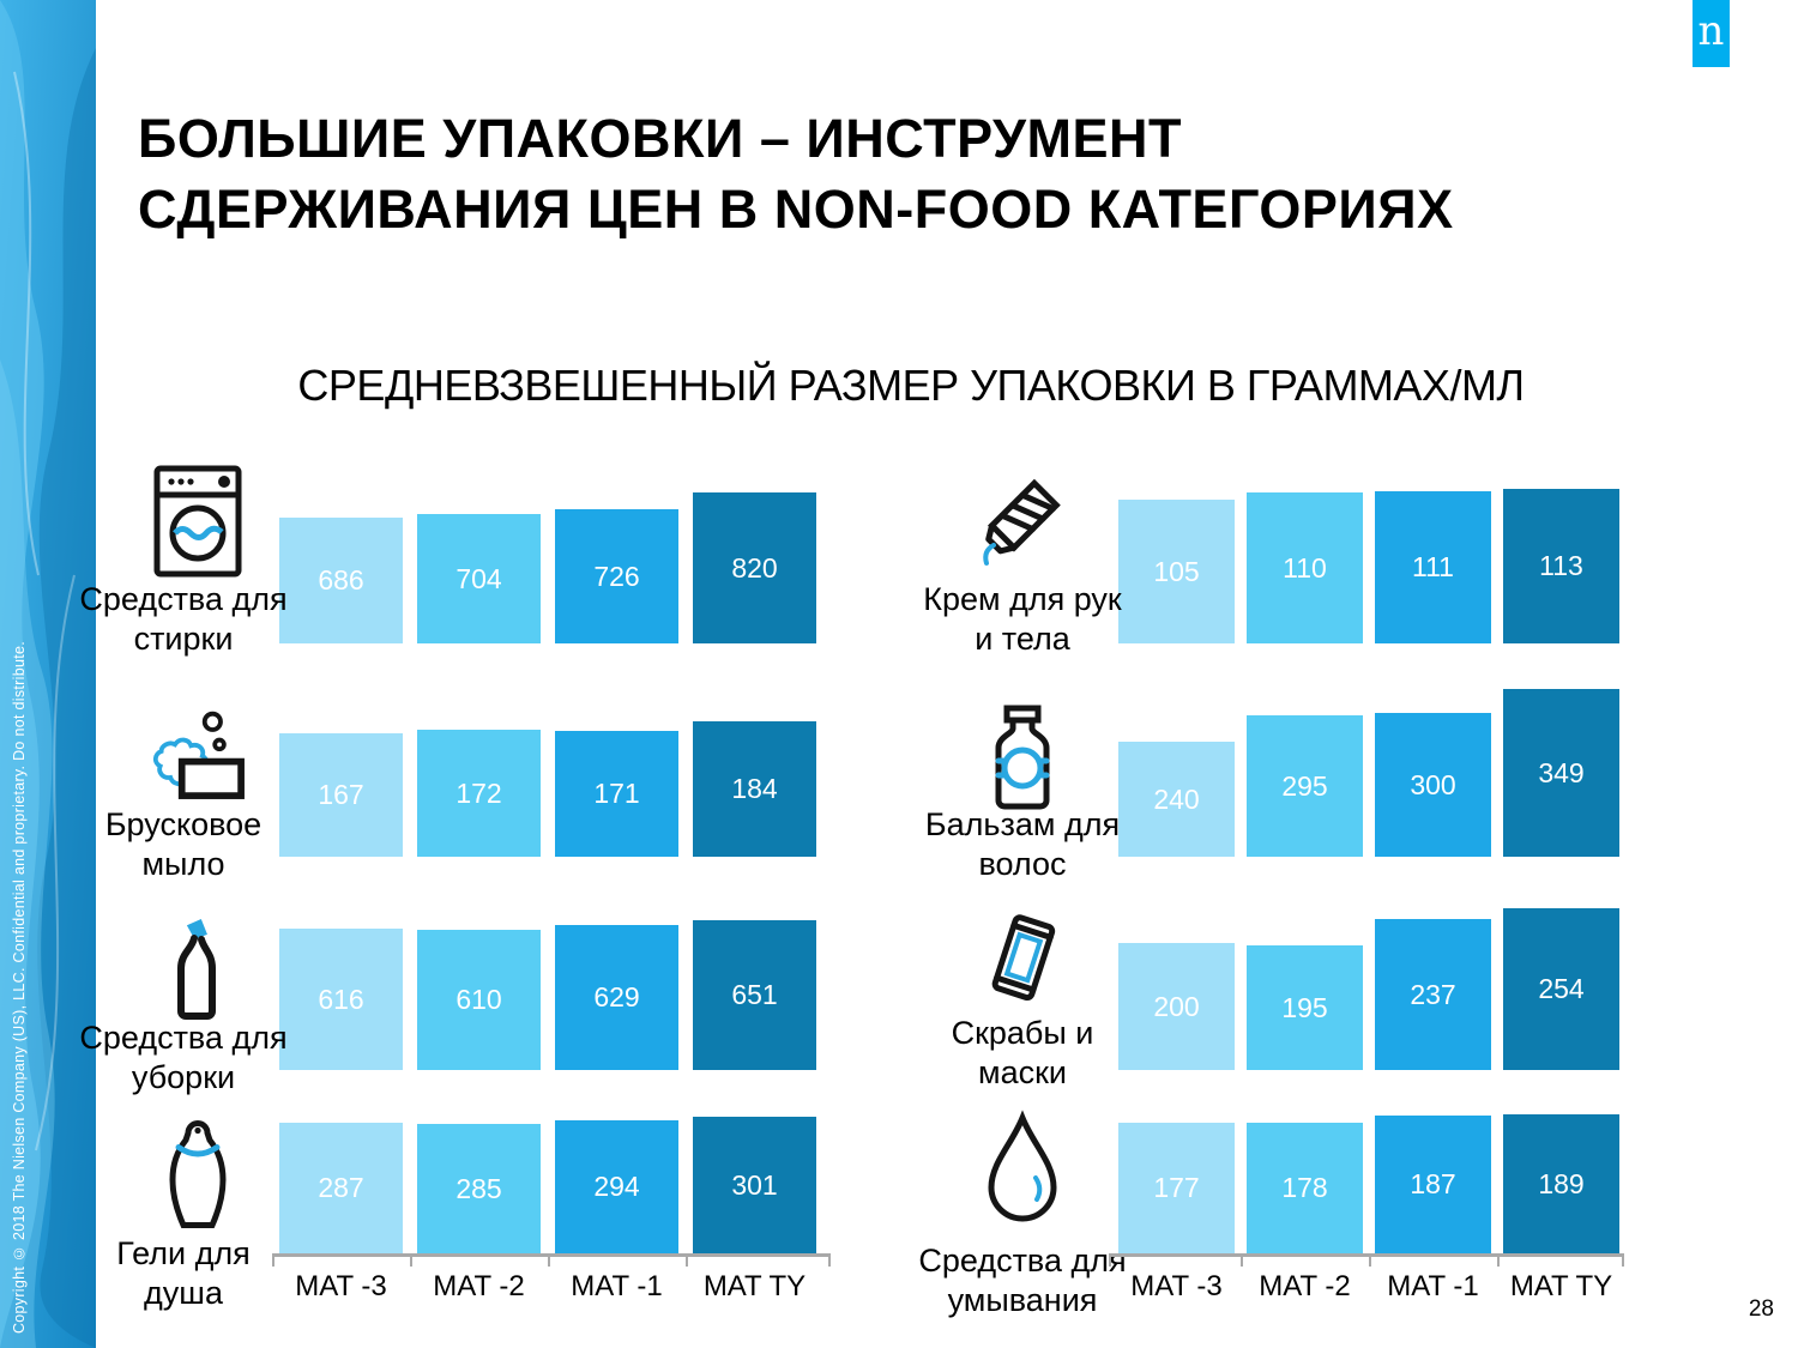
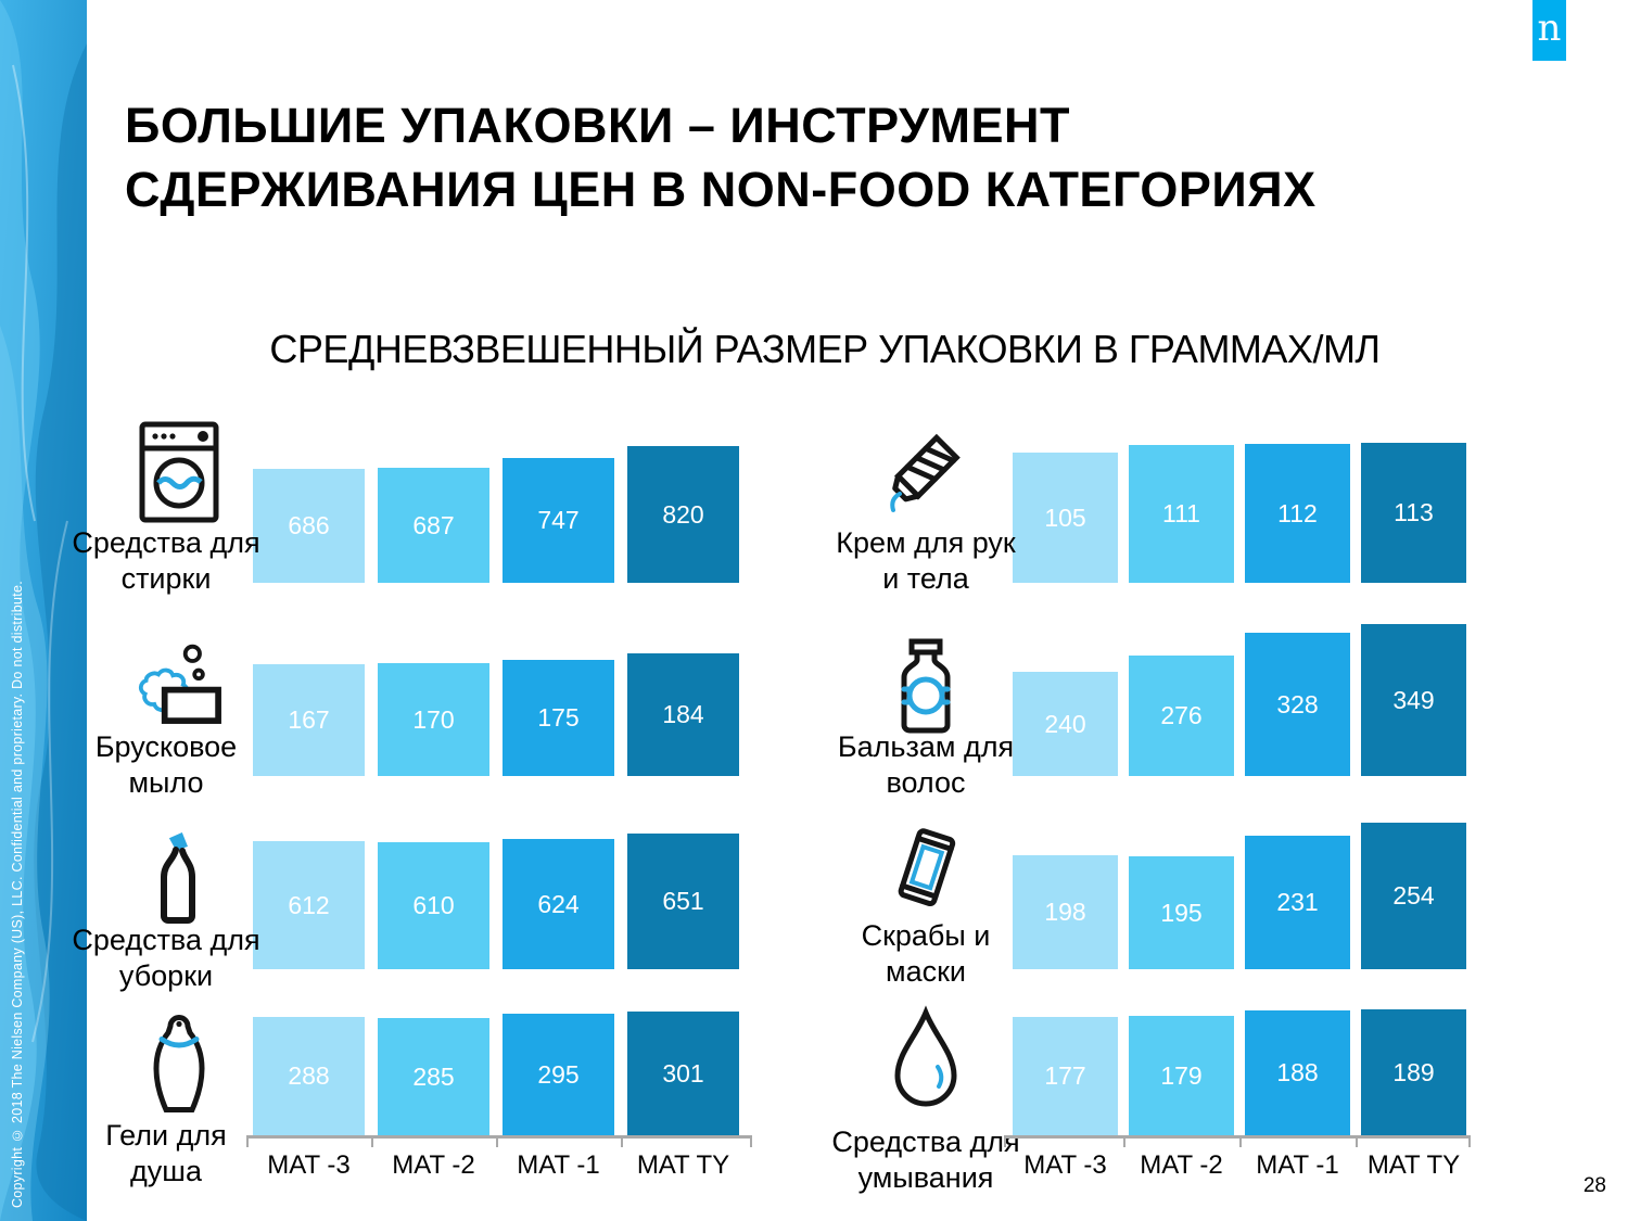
Средства для стирки/MAT -2: 704 -> 687
Средства для стирки/MAT -1: 726 -> 747
Брусковое мыло/MAT -2: 172 -> 170
Брусковое мыло/MAT -1: 171 -> 175
Средства для уборки/MAT -3: 616 -> 612
Средства для уборки/MAT -1: 629 -> 624
Гели для душа/MAT -3: 287 -> 288
Гели для душа/MAT -1: 294 -> 295
Крем для рук и тела/MAT -2: 110 -> 111
Крем для рук и тела/MAT -1: 111 -> 112
Бальзам для волос/MAT -2: 295 -> 276
Бальзам для волос/MAT -1: 300 -> 328
Скрабы и маски/MAT -3: 200 -> 198
Скрабы и маски/MAT -1: 237 -> 231
Средства для умывания/MAT -2: 178 -> 179
Средства для умывания/MAT -1: 187 -> 188
